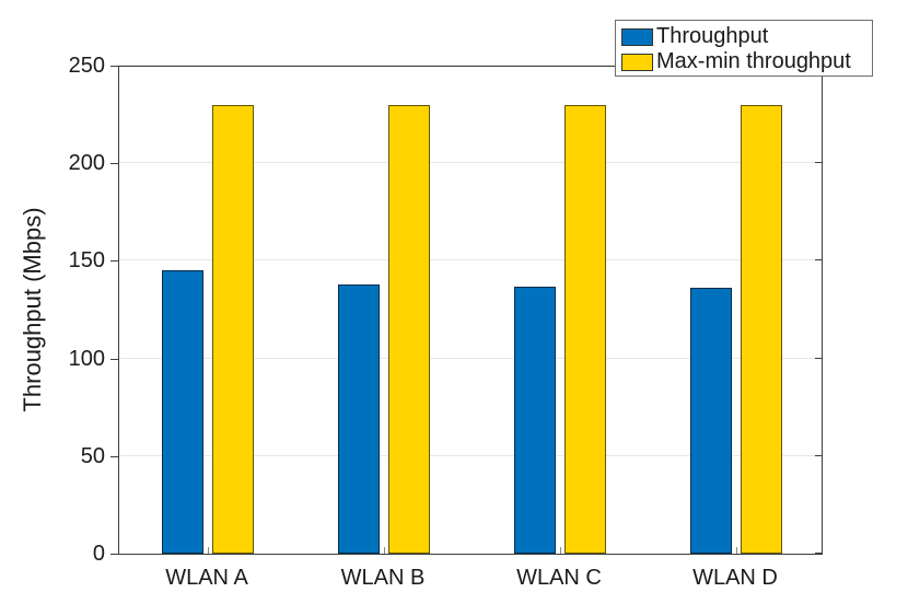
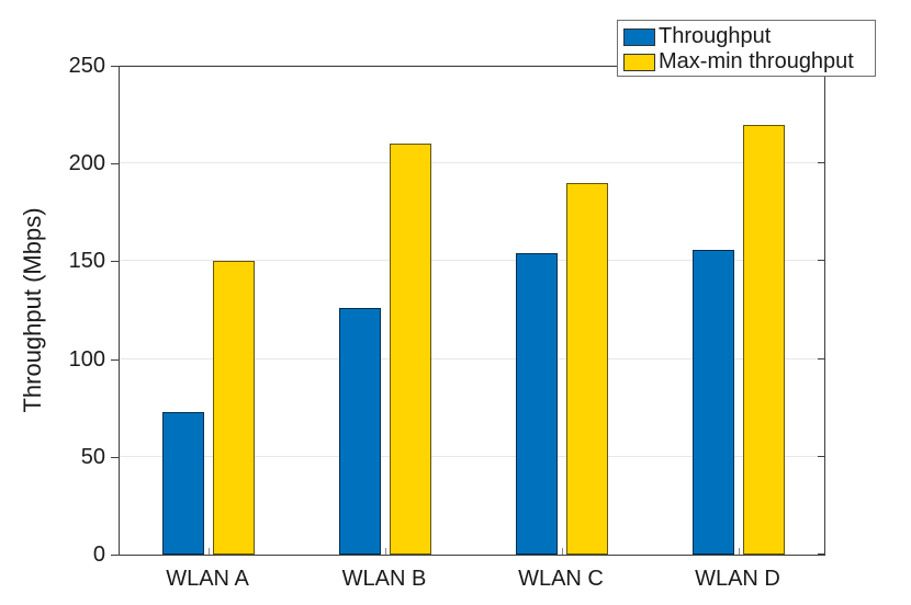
Throughput/WLAN A: 145 -> 73
Max-min throughput/WLAN A: 230 -> 150
Throughput/WLAN B: 138 -> 126
Max-min throughput/WLAN B: 230 -> 210
Throughput/WLAN C: 137 -> 154
Max-min throughput/WLAN C: 230 -> 190
Throughput/WLAN D: 136 -> 156
Max-min throughput/WLAN D: 230 -> 220
